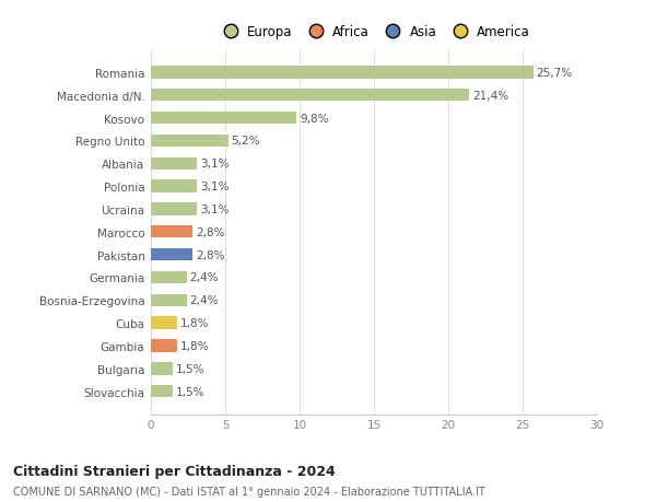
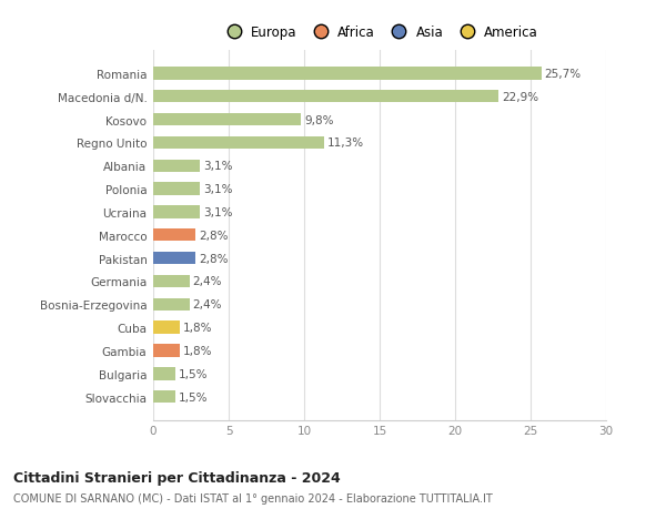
Macedonia d/N.: 21,4% -> 22,9%
Regno Unito: 5,2% -> 11,3%
